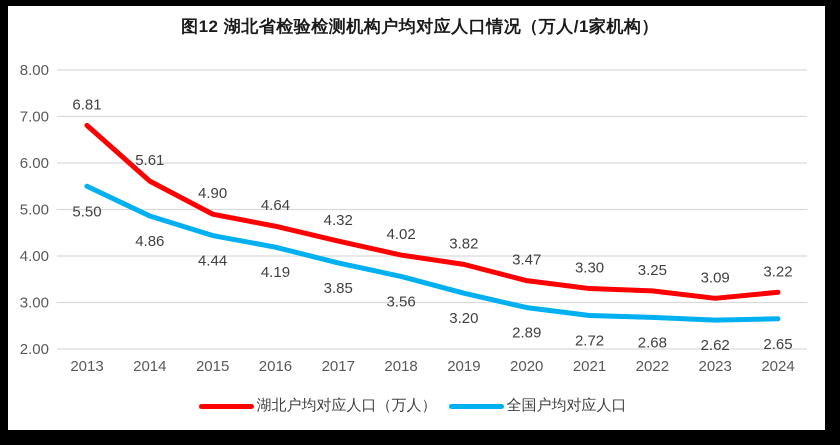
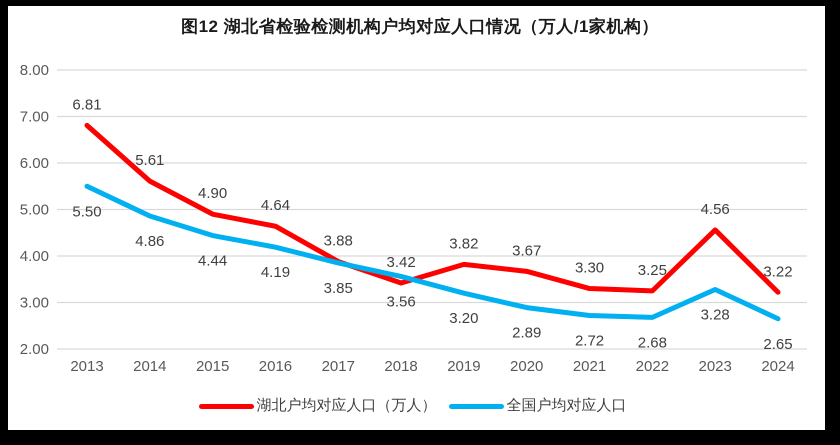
湖北户均对应人口（万人）/2017: 4.32 -> 3.88
湖北户均对应人口（万人）/2018: 4.02 -> 3.42
湖北户均对应人口（万人）/2020: 3.47 -> 3.67
湖北户均对应人口（万人）/2023: 3.09 -> 4.56
全国户均对应人口/2023: 2.62 -> 3.28
